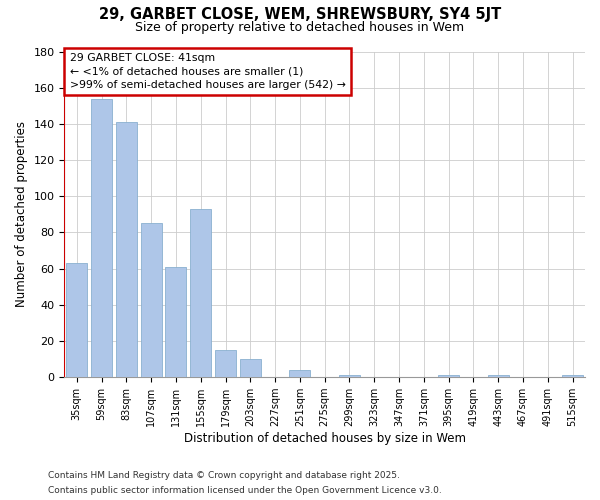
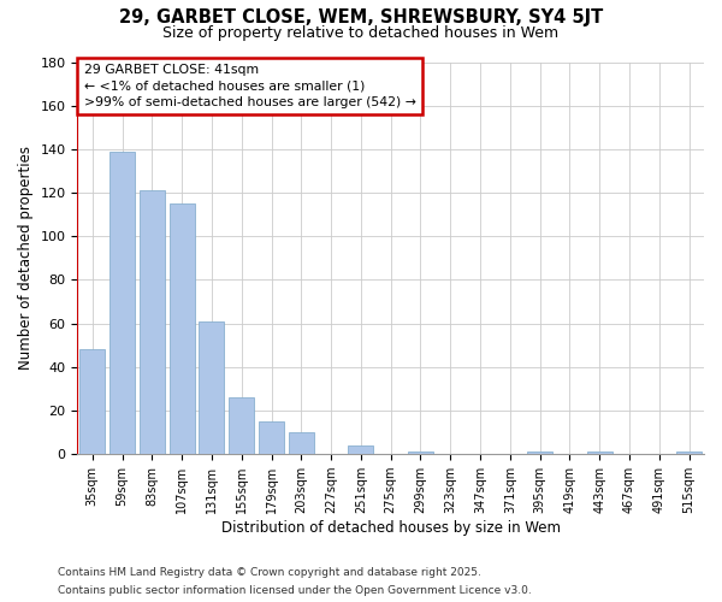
35sqm: 63 -> 48
59sqm: 154 -> 139
83sqm: 141 -> 121
107sqm: 85 -> 115
155sqm: 93 -> 26
